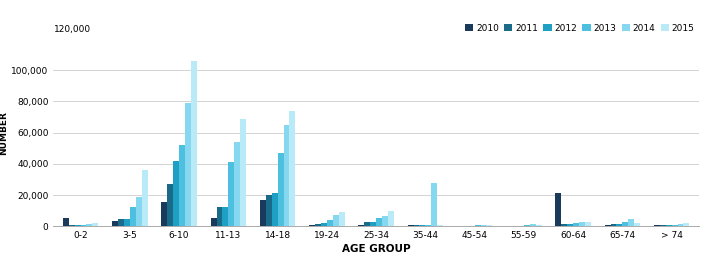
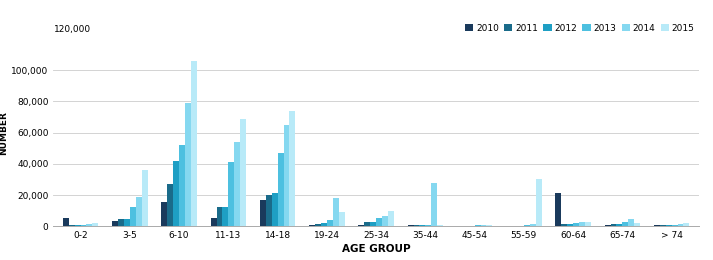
2014/19-24: 8,000 -> 18,000
2015/55-59: 0 -> 30,000
